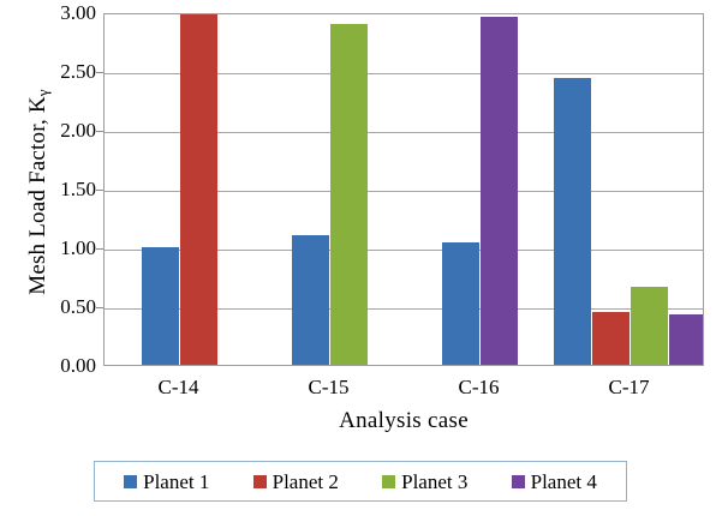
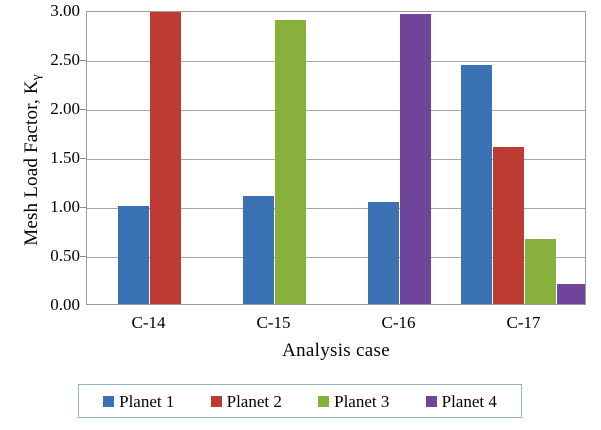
Planet 2/C-17: 0.5 -> 1.6
Planet 4/C-17: 0.4 -> 0.2
